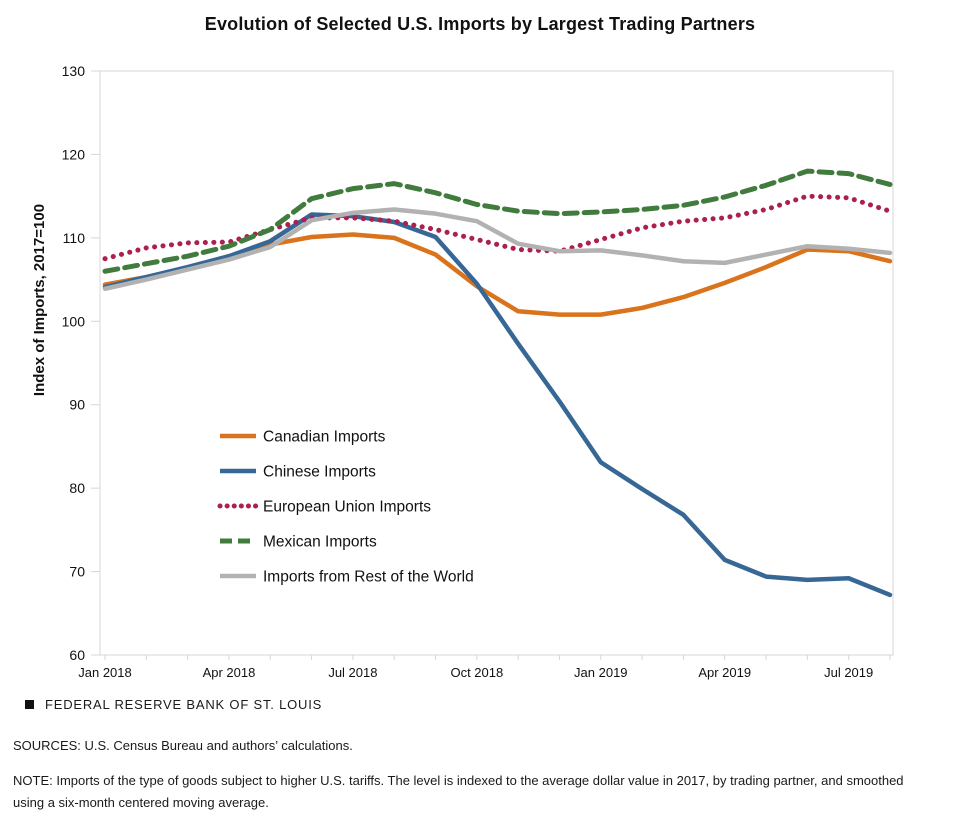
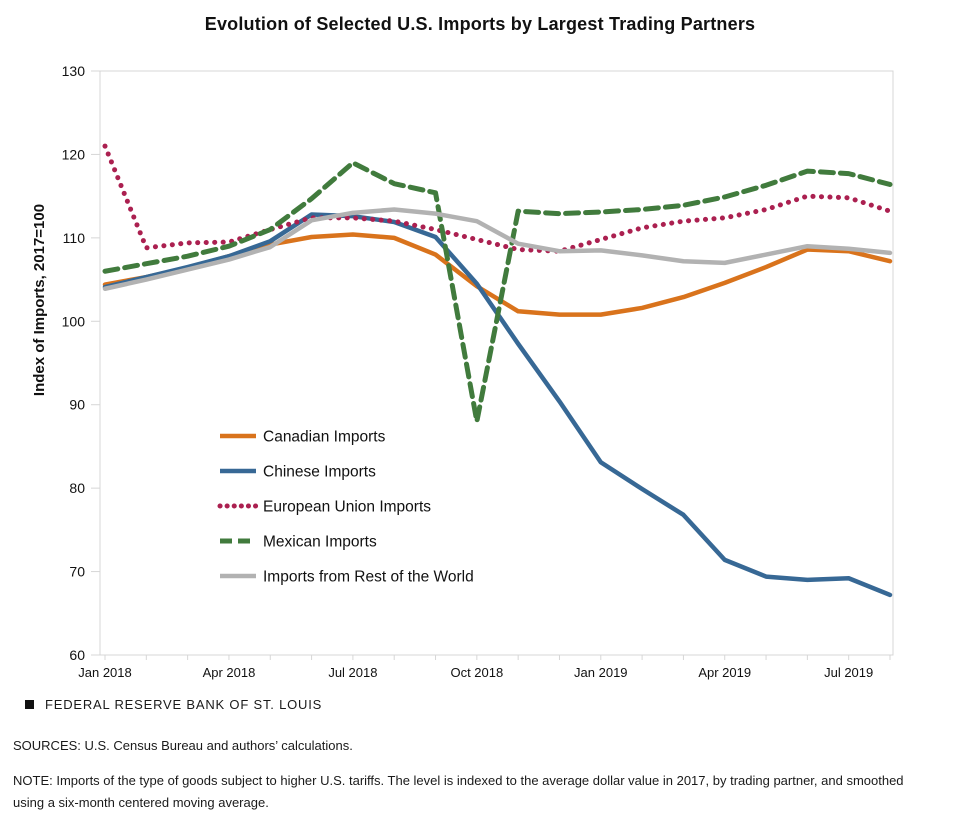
European Union Imports/Jan 2018: 108 -> 121
Mexican Imports/Jul 2018: 116 -> 119
Mexican Imports/Oct 2018: 114 -> 88
